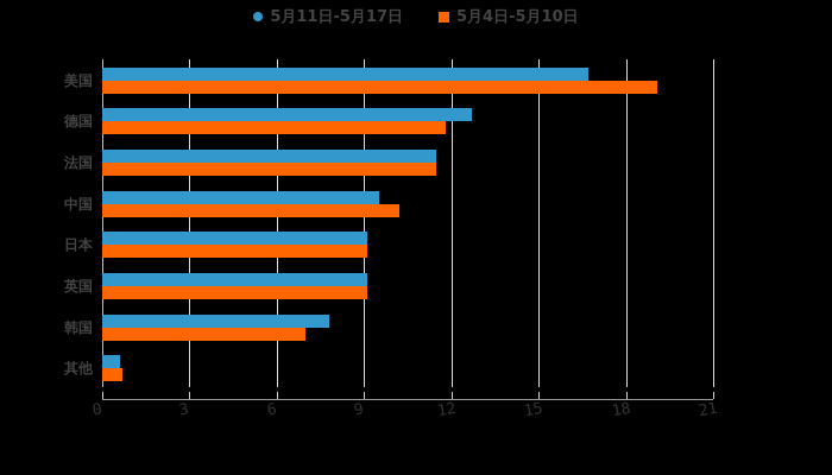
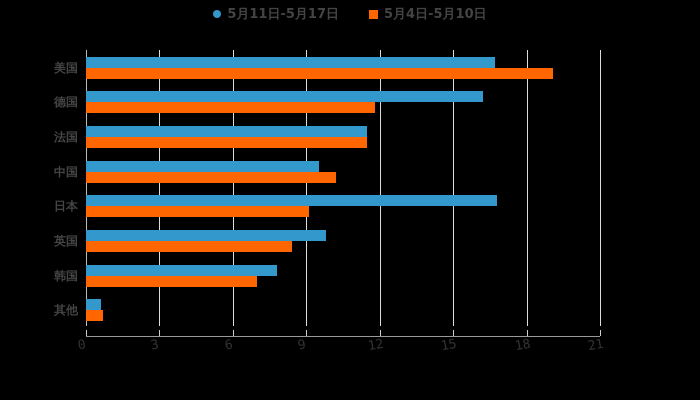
5月11日-5月17日/德国: 12.7 -> 16.2
5月11日-5月17日/日本: 9.1 -> 16.8
5月11日-5月17日/英国: 9.1 -> 9.8
5月4日-5月10日/英国: 9.1 -> 8.4
